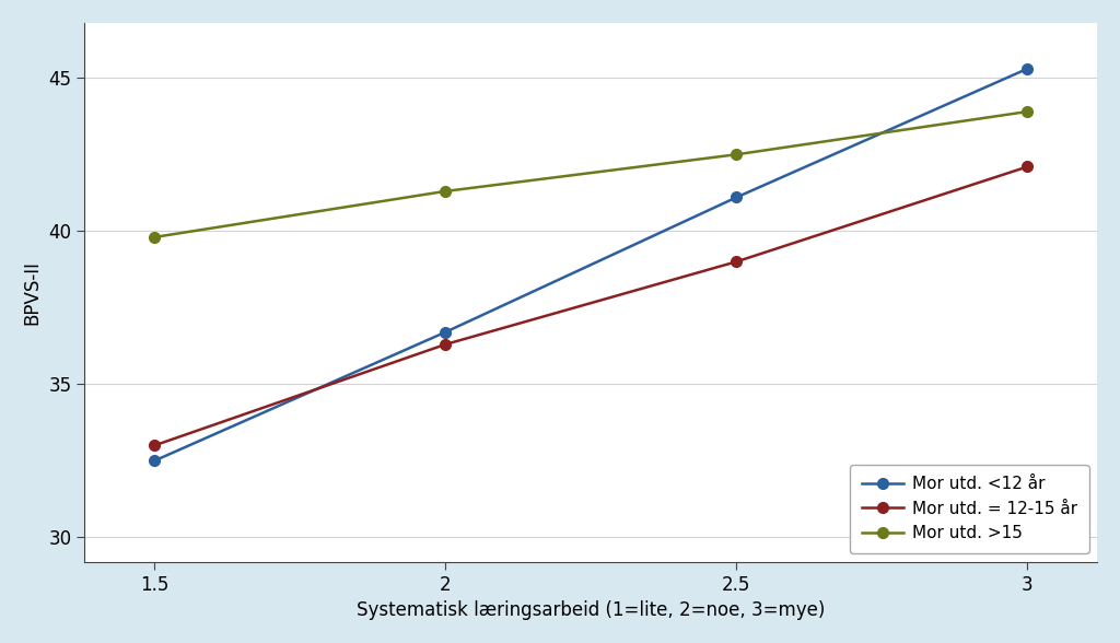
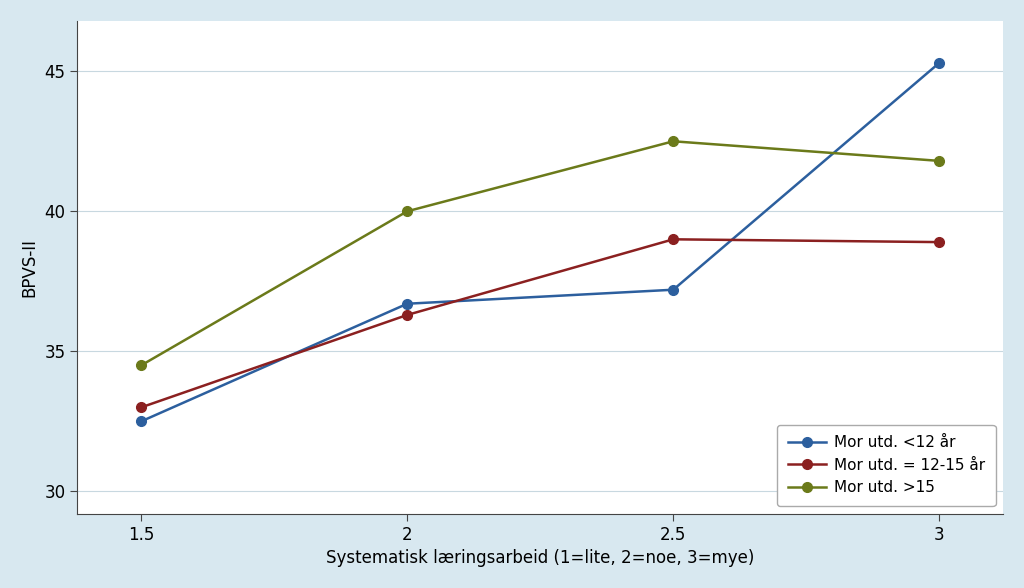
Mor utd. >15/1.5: 39.8 -> 34.5
Mor utd. >15/2: 41.3 -> 40.0
Mor utd. <12 år/2.5: 41.1 -> 37.2
Mor utd. = 12-15 år/3: 42.1 -> 38.9
Mor utd. >15/3: 43.9 -> 41.8
